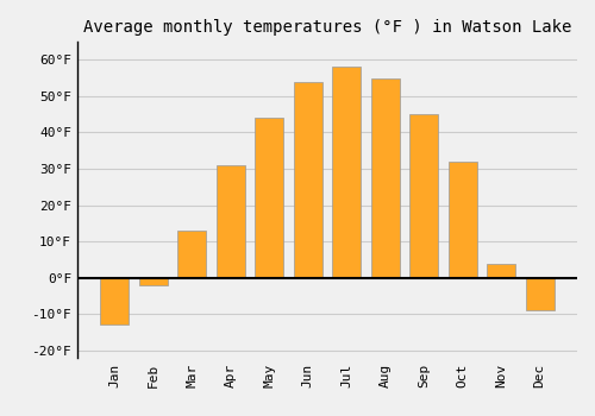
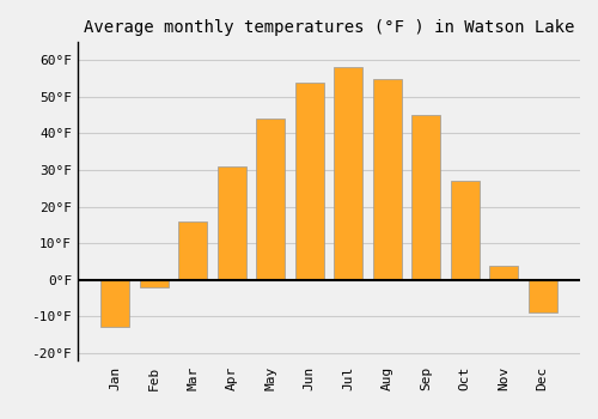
Mar: 13°F -> 16°F
Oct: 32°F -> 27°F
